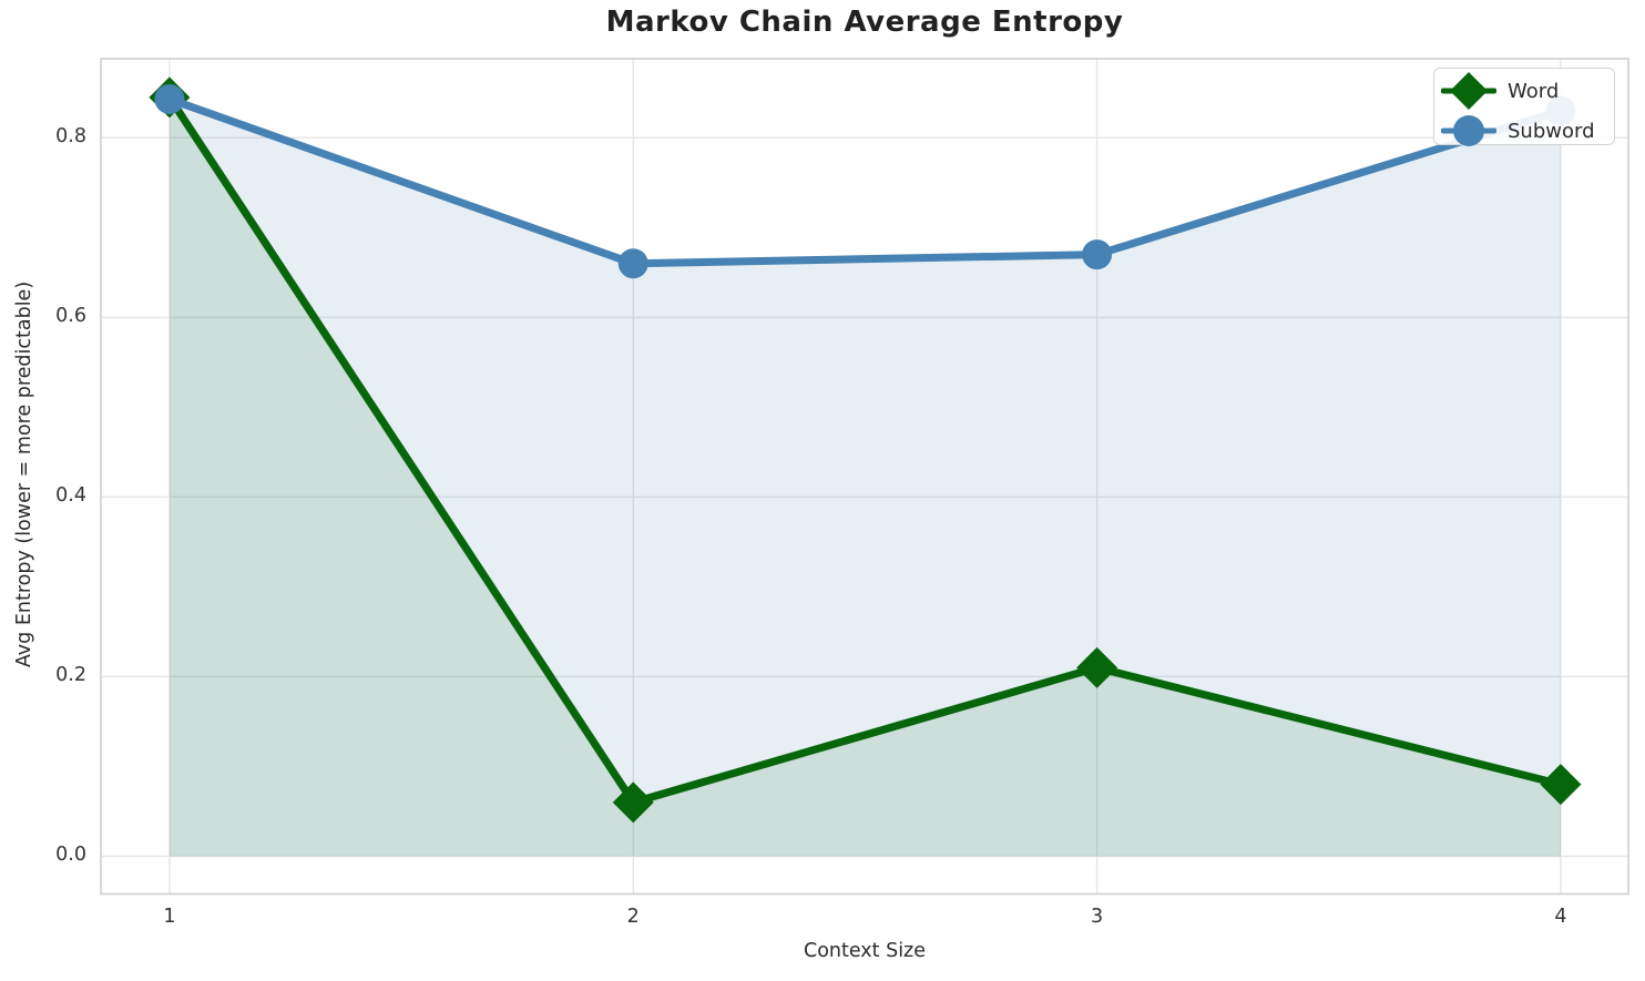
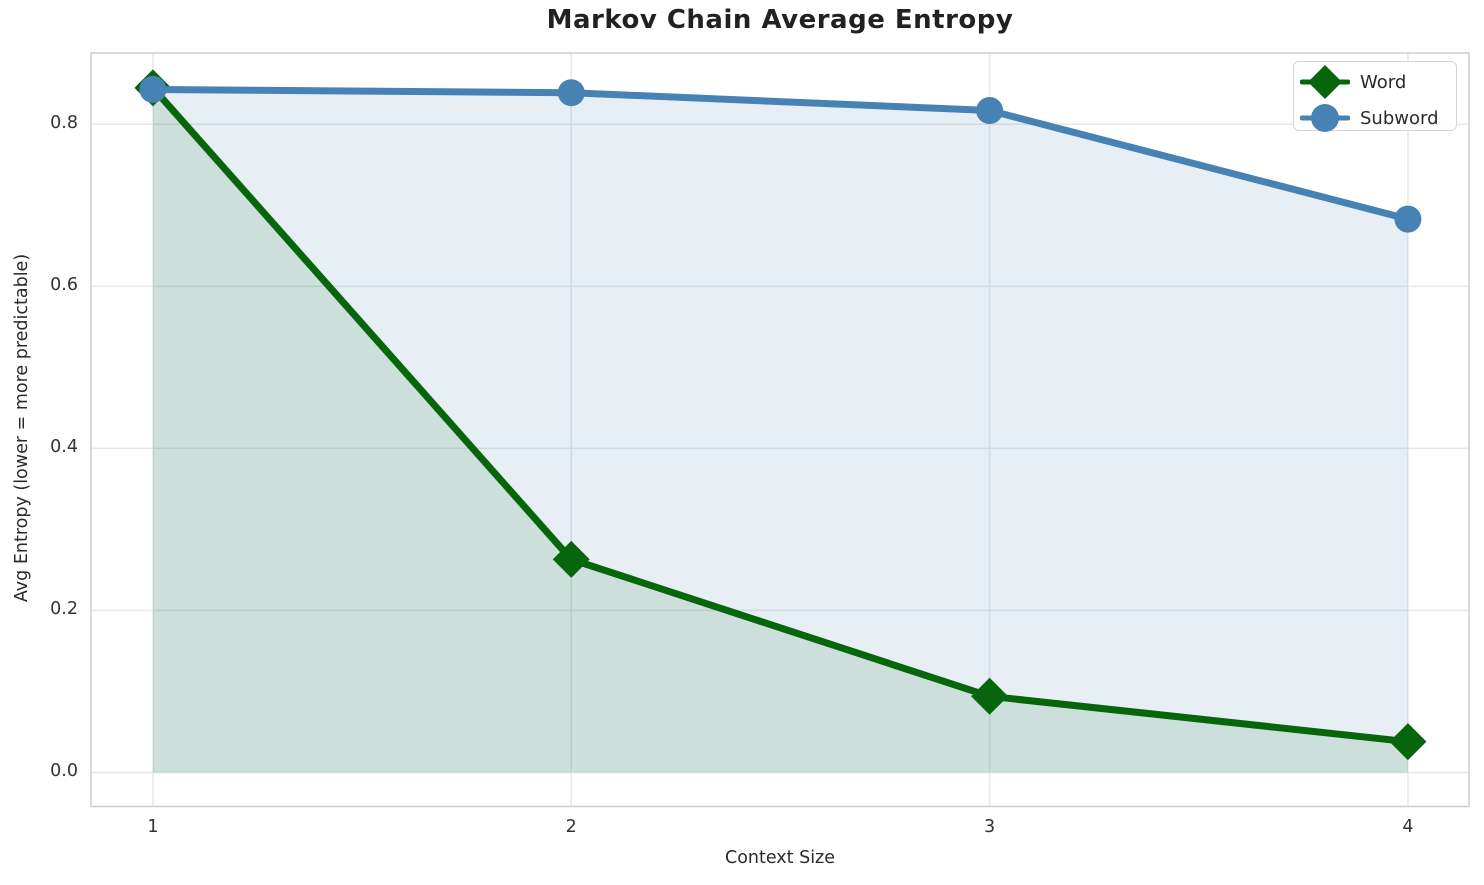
Word/2: 0.06 -> 0.26
Subword/2: 0.66 -> 0.84
Word/3: 0.21 -> 0.09
Subword/3: 0.67 -> 0.82
Word/4: 0.08 -> 0.04
Subword/4: 0.83 -> 0.68
